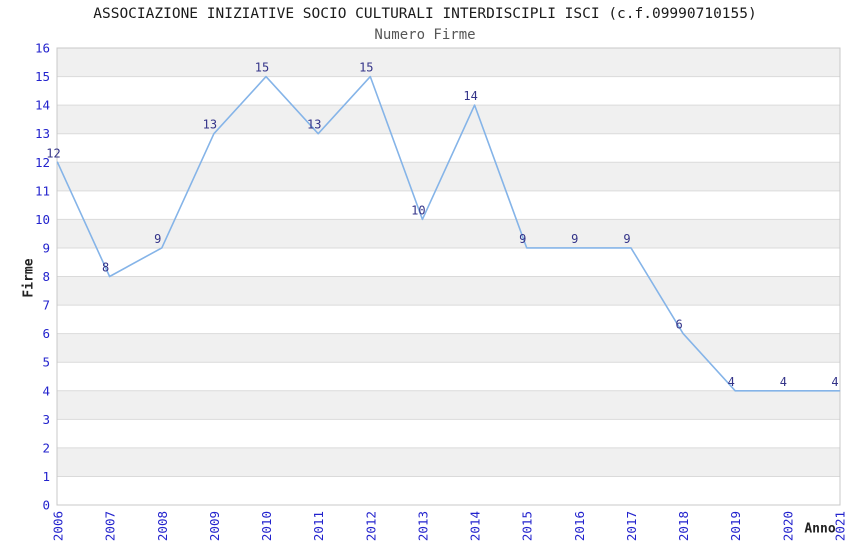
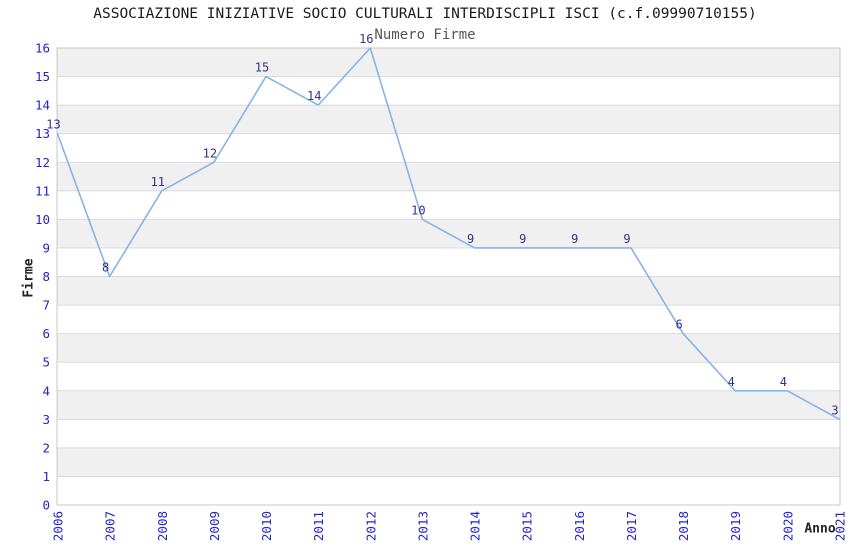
2006: 12 -> 13
2008: 9 -> 11
2009: 13 -> 12
2011: 13 -> 14
2012: 15 -> 16
2014: 14 -> 9
2021: 4 -> 3
